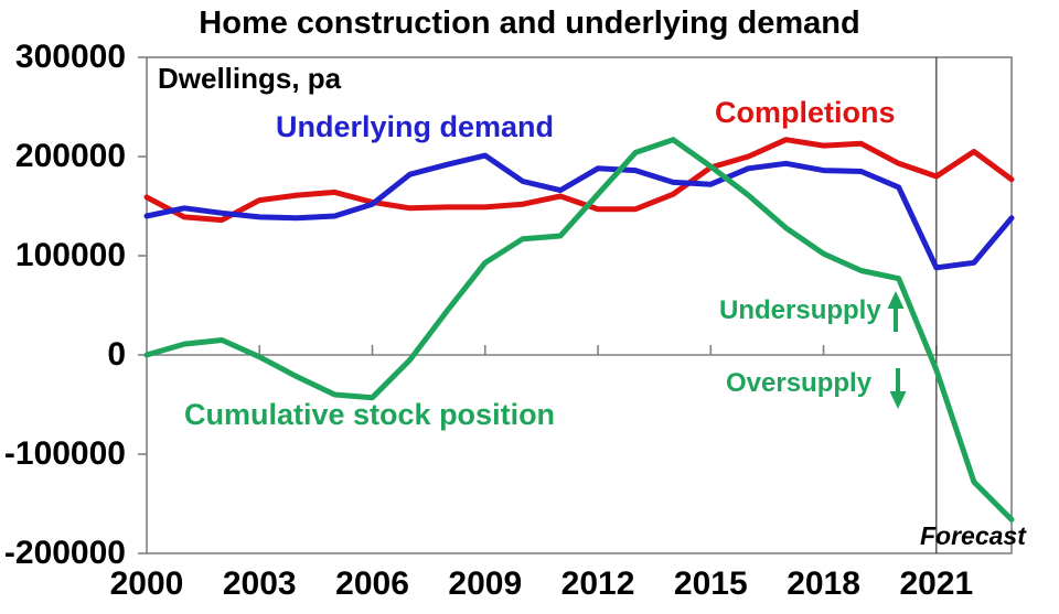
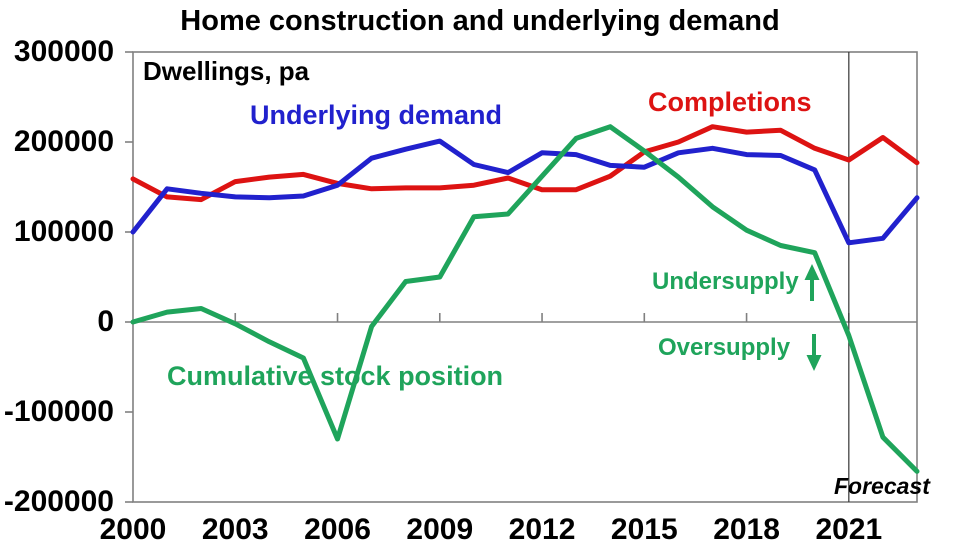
Underlying demand/2000: 140000 -> 100000
Cumulative stock position/2006: -40000 -> -130000
Cumulative stock position/2009: 90000 -> 50000
